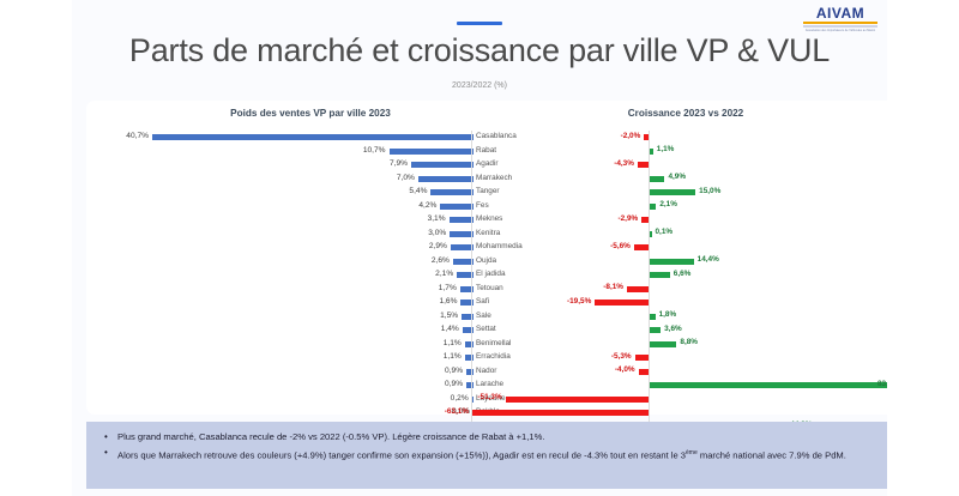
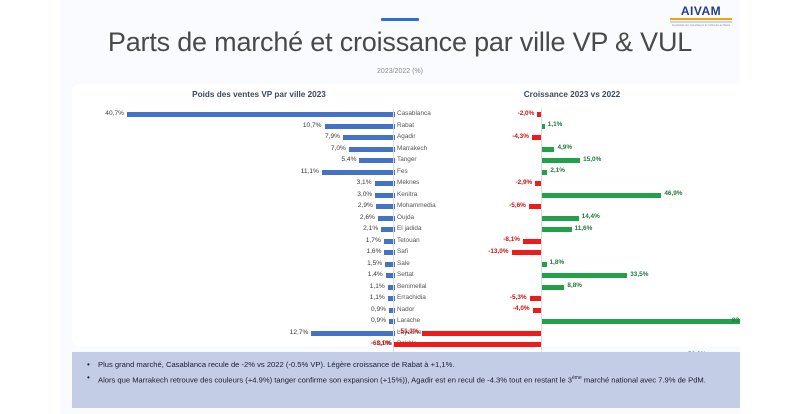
Poids des ventes VP par ville 2023/Fes: 4,2% -> 11,1%
Croissance 2023 vs 2022/Kenitra: 0,1% -> 46,9%
Croissance 2023 vs 2022/El jadida: 6,6% -> 11,6%
Croissance 2023 vs 2022/Safi: -19,5% -> -13,0%
Croissance 2023 vs 2022/Settat: 3,6% -> 33,5%
Poids des ventes VP par ville 2023/Layoune: 0,2% -> 12,7%
Croissance 2023 vs 2022/Taza: 44,9% -> 56,2%
